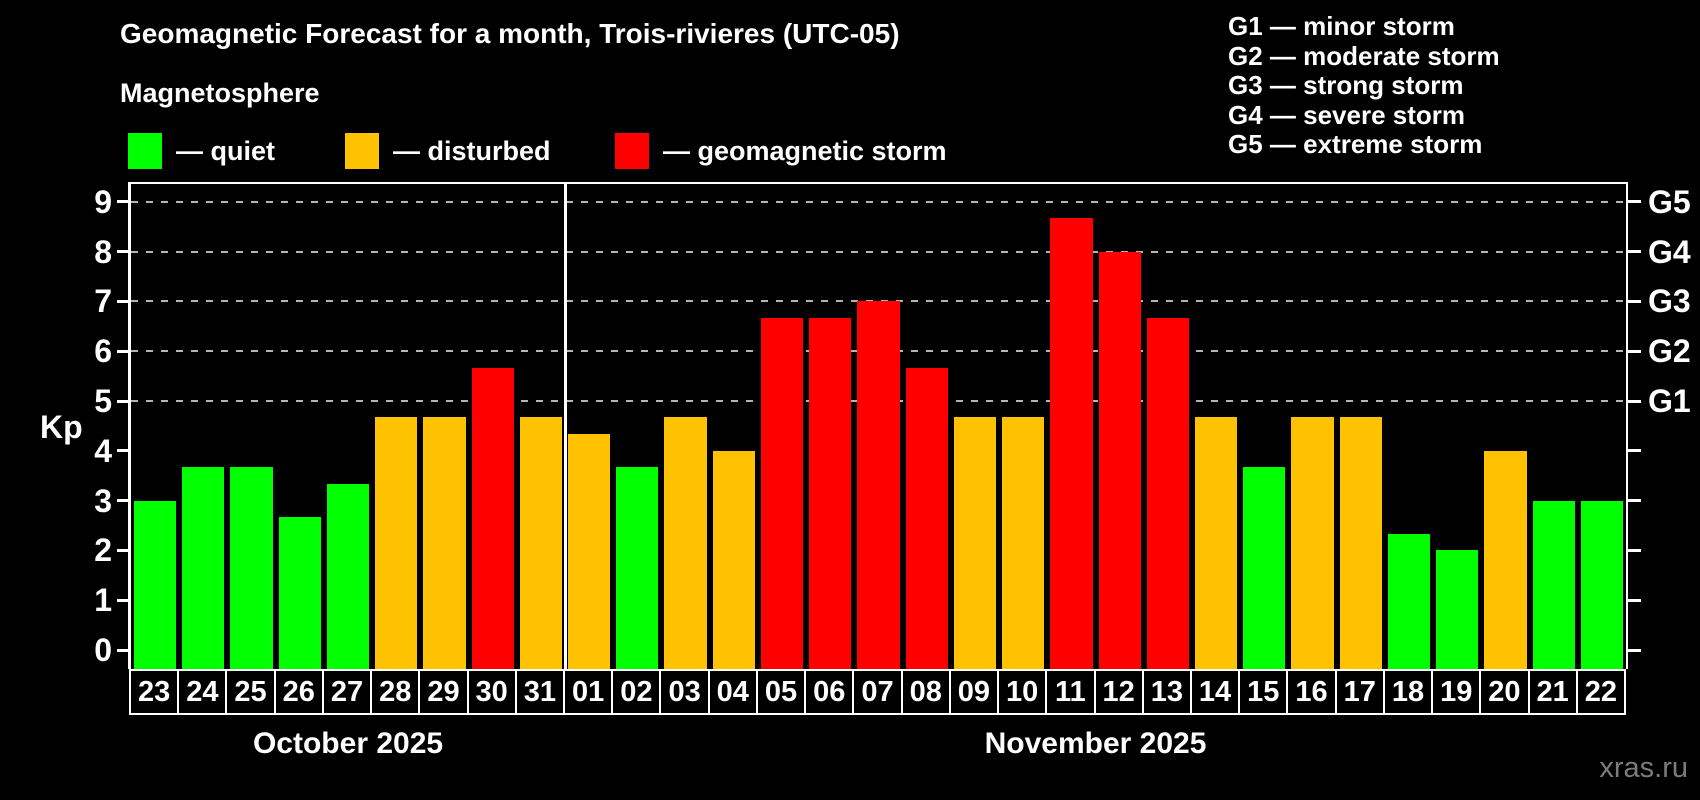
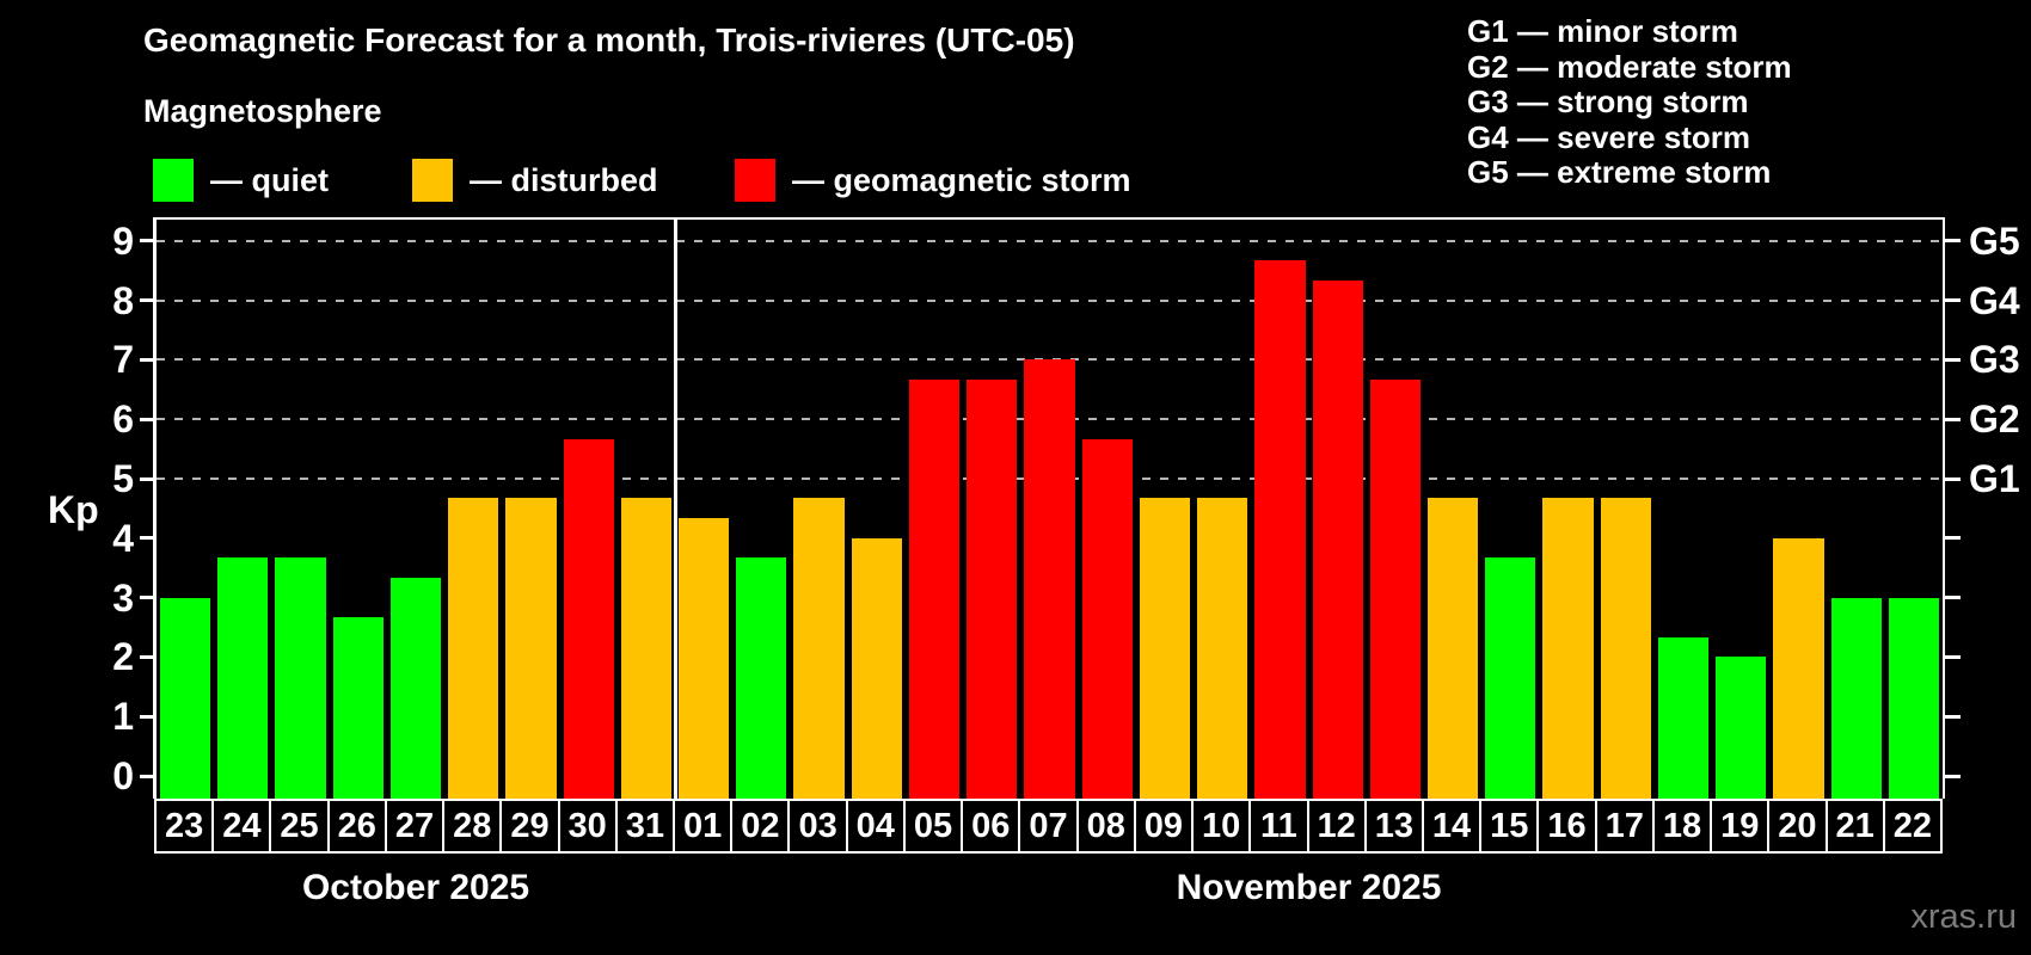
12: 8.0 -> 8.3
